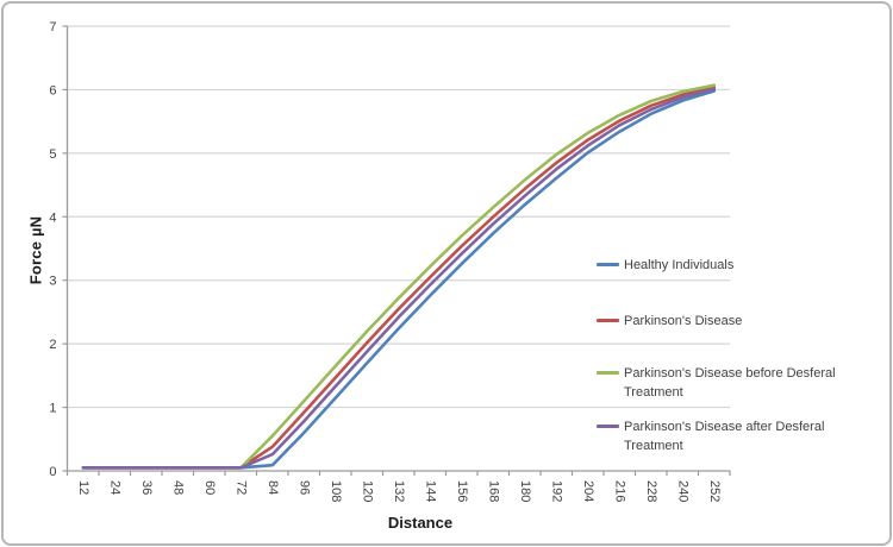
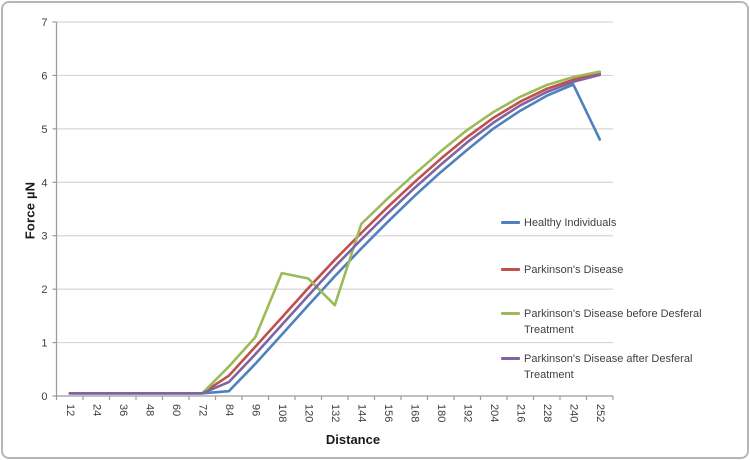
Parkinson's Disease before Desferal Treatment/108: 1.6 -> 2.3
Parkinson's Disease before Desferal Treatment/132: 2.7 -> 1.7
Healthy Individuals/252: 6.0 -> 4.8
